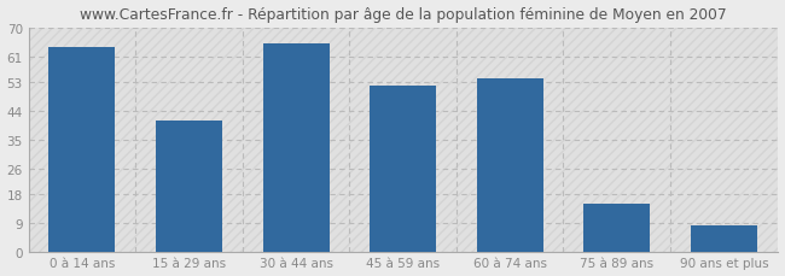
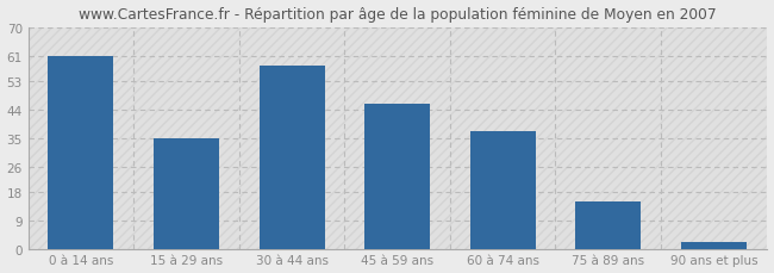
0 à 14 ans: 64 -> 61
15 à 29 ans: 41 -> 35
30 à 44 ans: 65 -> 58
45 à 59 ans: 52 -> 46
60 à 74 ans: 54 -> 37
90 ans et plus: 8 -> 2
